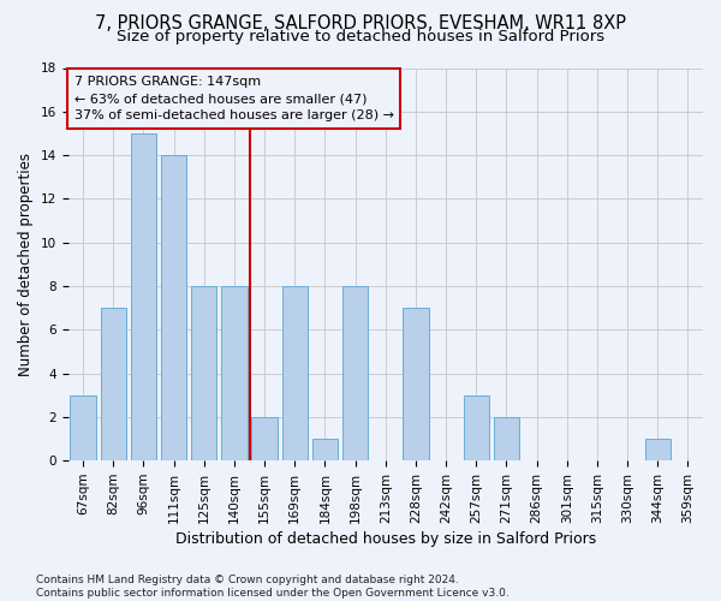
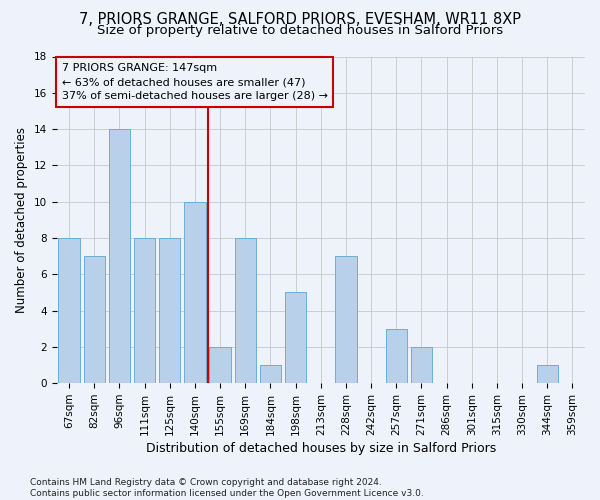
67sqm: 3 -> 8
96sqm: 15 -> 14
111sqm: 14 -> 8
140sqm: 8 -> 10
198sqm: 8 -> 5
